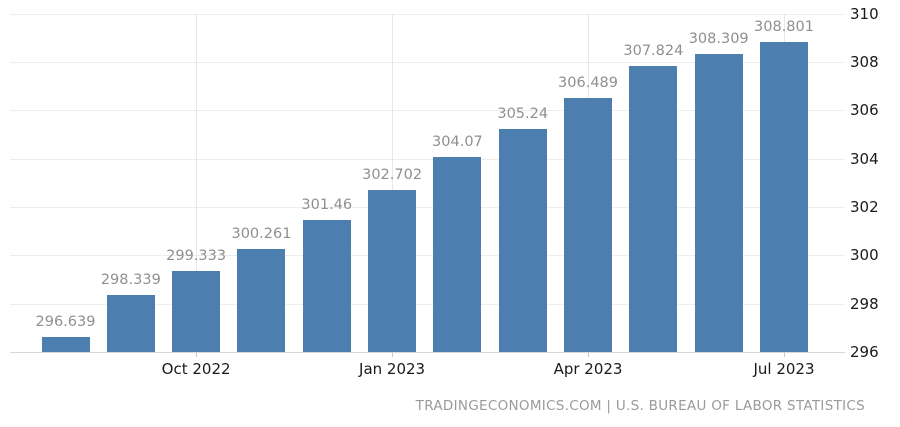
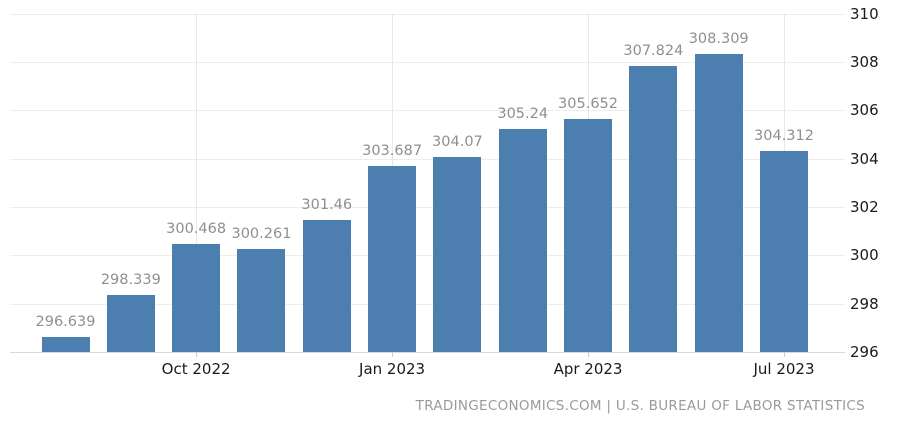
Oct 2022: 299.333 -> 300.468
Jan 2023: 302.702 -> 303.687
Apr 2023: 306.489 -> 305.652
Jul 2023: 308.801 -> 304.312
